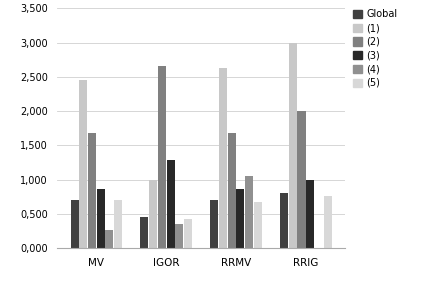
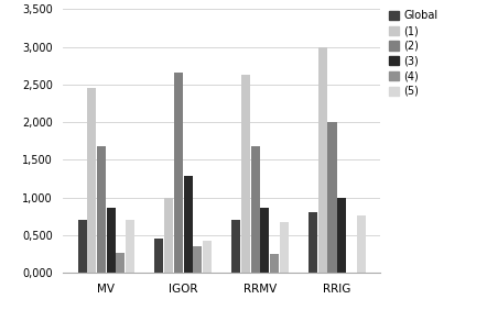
(4)/RRMV: 1,06 -> 0,25
